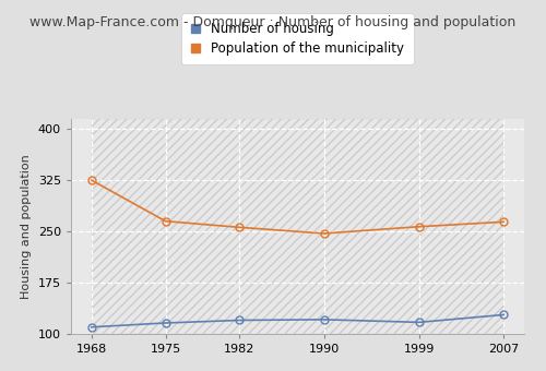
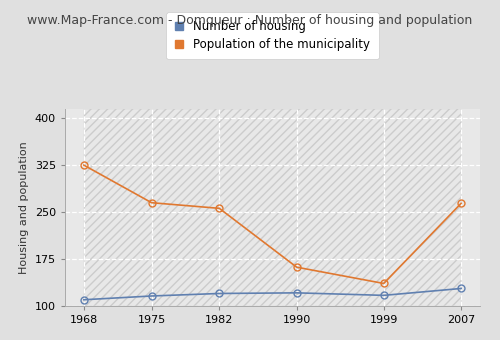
Population of the municipality/1990: 247 -> 162
Population of the municipality/1999: 257 -> 136
